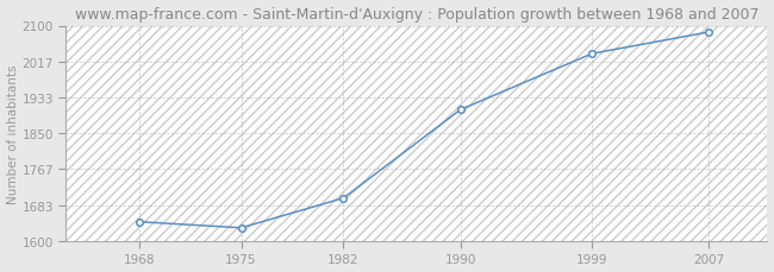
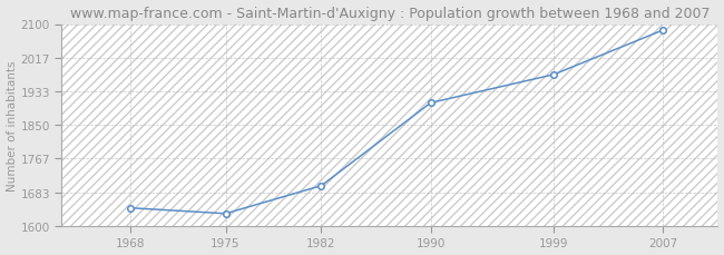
1999: 2035 -> 1975
